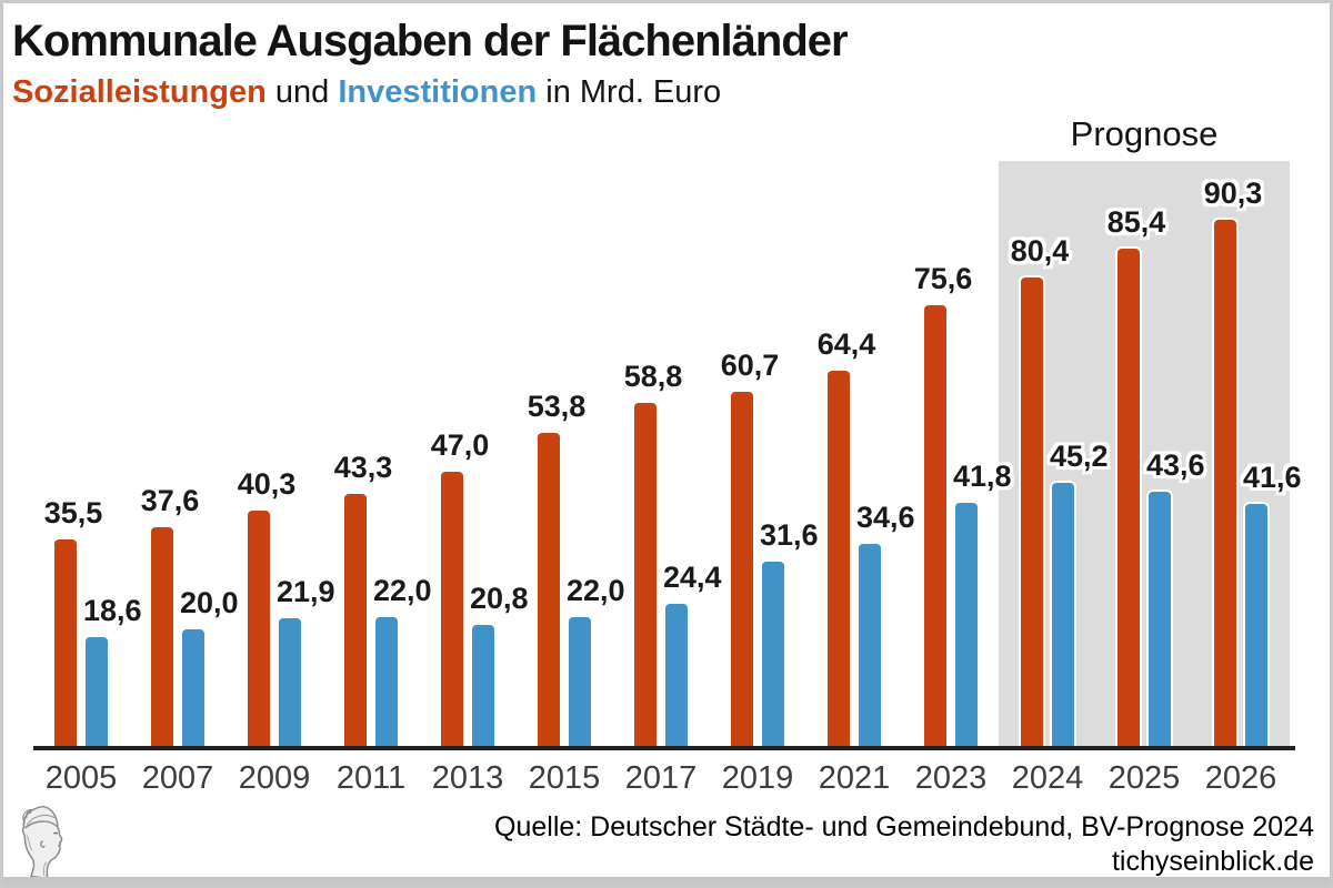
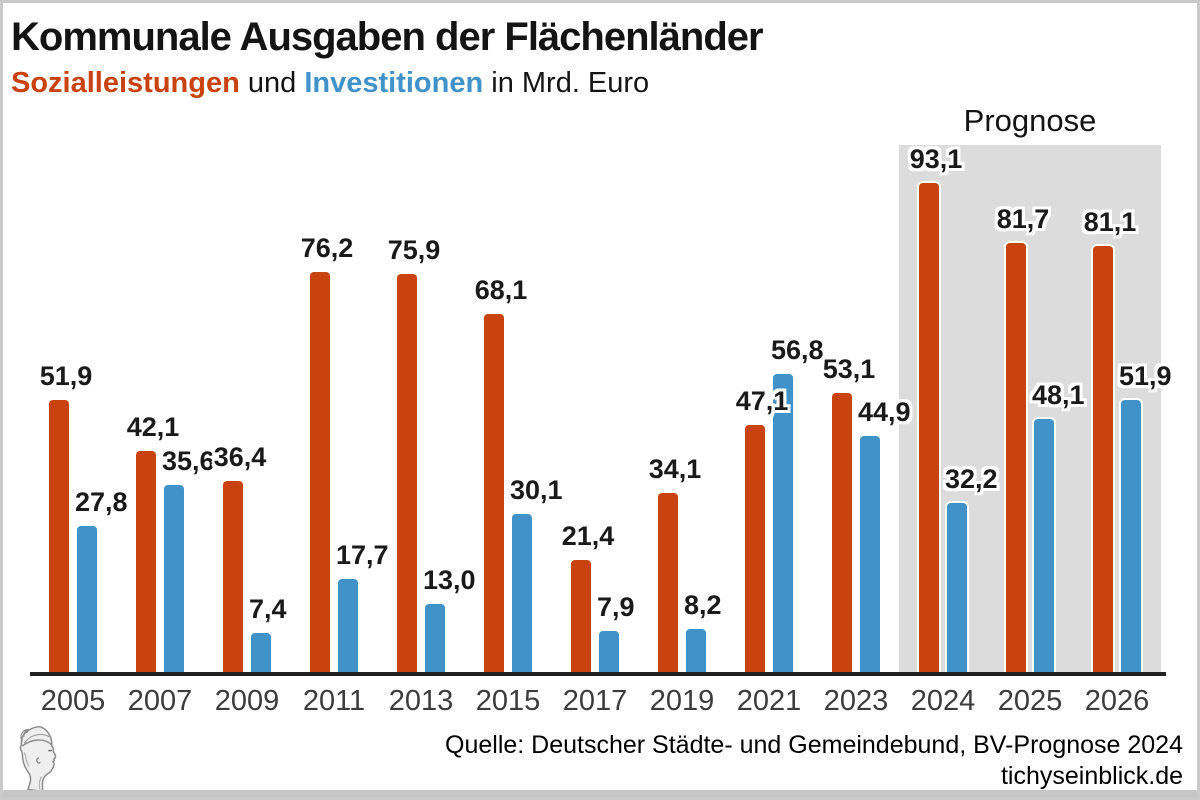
Sozialleistungen/2005: 35,5 -> 51,9
Investitionen/2005: 18,6 -> 27,8
Sozialleistungen/2007: 37,6 -> 42,1
Investitionen/2007: 20,0 -> 35,6
Sozialleistungen/2009: 40,3 -> 36,4
Investitionen/2009: 21,9 -> 7,4
Sozialleistungen/2011: 43,3 -> 76,2
Investitionen/2011: 22,0 -> 17,7
Sozialleistungen/2013: 47,0 -> 75,9
Investitionen/2013: 20,8 -> 13,0
Sozialleistungen/2015: 53,8 -> 68,1
Investitionen/2015: 22,0 -> 30,1
Sozialleistungen/2017: 58,8 -> 21,4
Investitionen/2017: 24,4 -> 7,9
Sozialleistungen/2019: 60,7 -> 34,1
Investitionen/2019: 31,6 -> 8,2
Sozialleistungen/2021: 64,4 -> 47,1
Investitionen/2021: 34,6 -> 56,8
Sozialleistungen/2023: 75,6 -> 53,1
Investitionen/2023: 41,8 -> 44,9
Sozialleistungen/2024: 80,4 -> 93,1
Investitionen/2024: 45,2 -> 32,2
Sozialleistungen/2025: 85,4 -> 81,7
Investitionen/2025: 43,6 -> 48,1
Sozialleistungen/2026: 90,3 -> 81,1
Investitionen/2026: 41,6 -> 51,9
